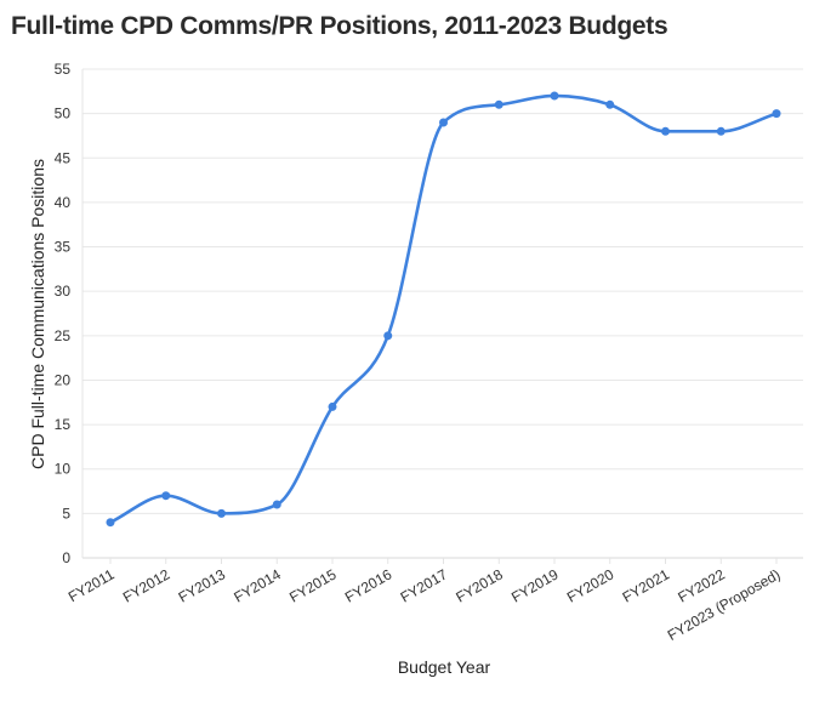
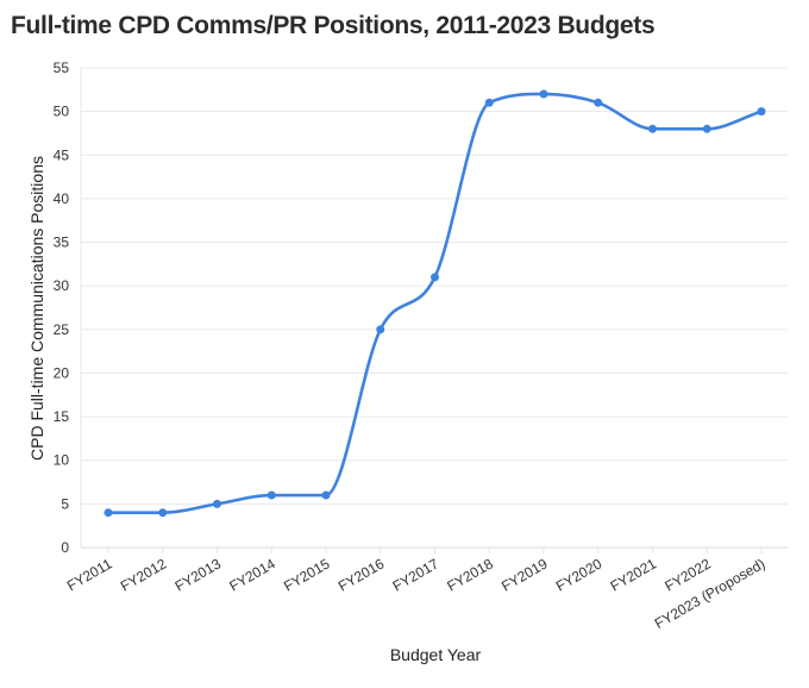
FY2012: 7 -> 4
FY2015: 17 -> 6
FY2017: 49 -> 31
